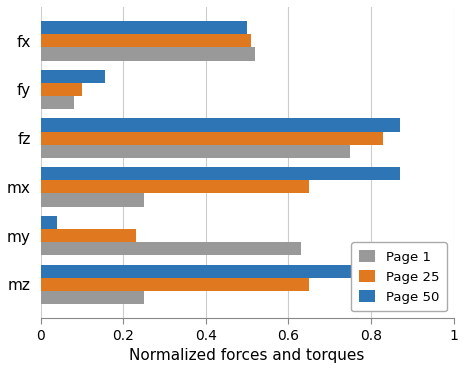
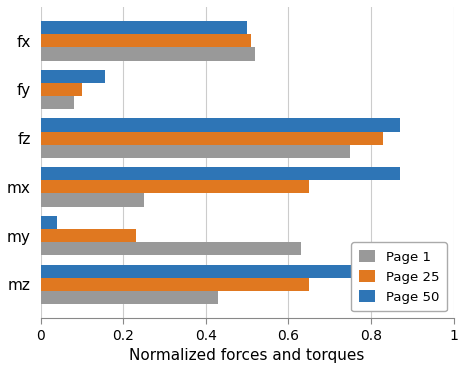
Page 1/mz: 0.25 -> 0.43
